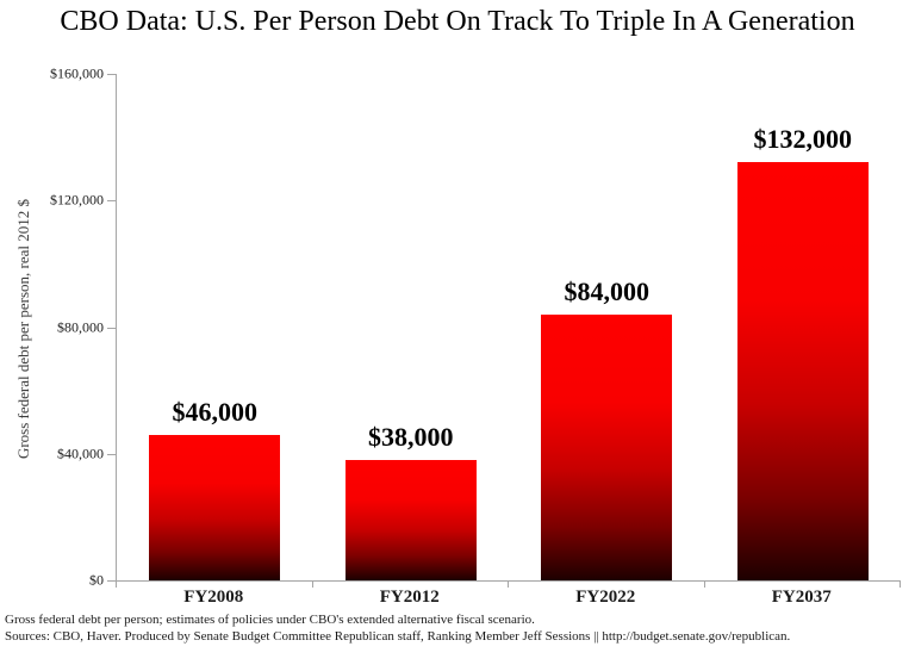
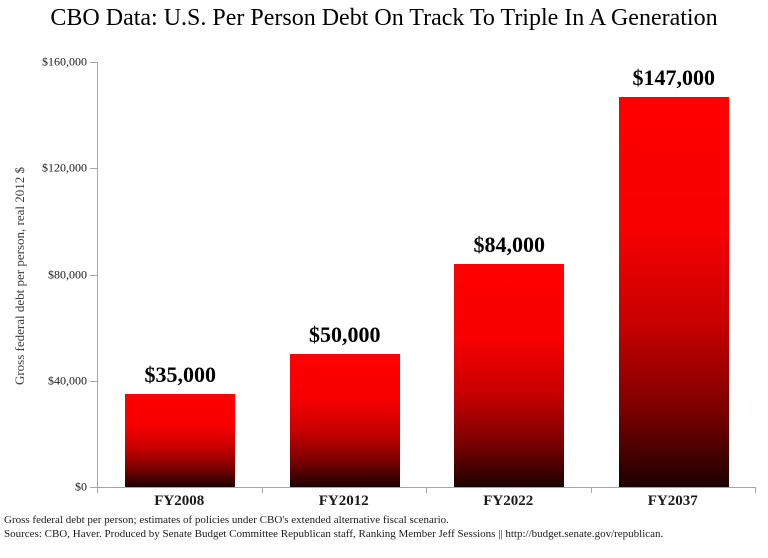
FY2008: $46,000 -> $35,000
FY2012: $38,000 -> $50,000
FY2037: $132,000 -> $147,000
